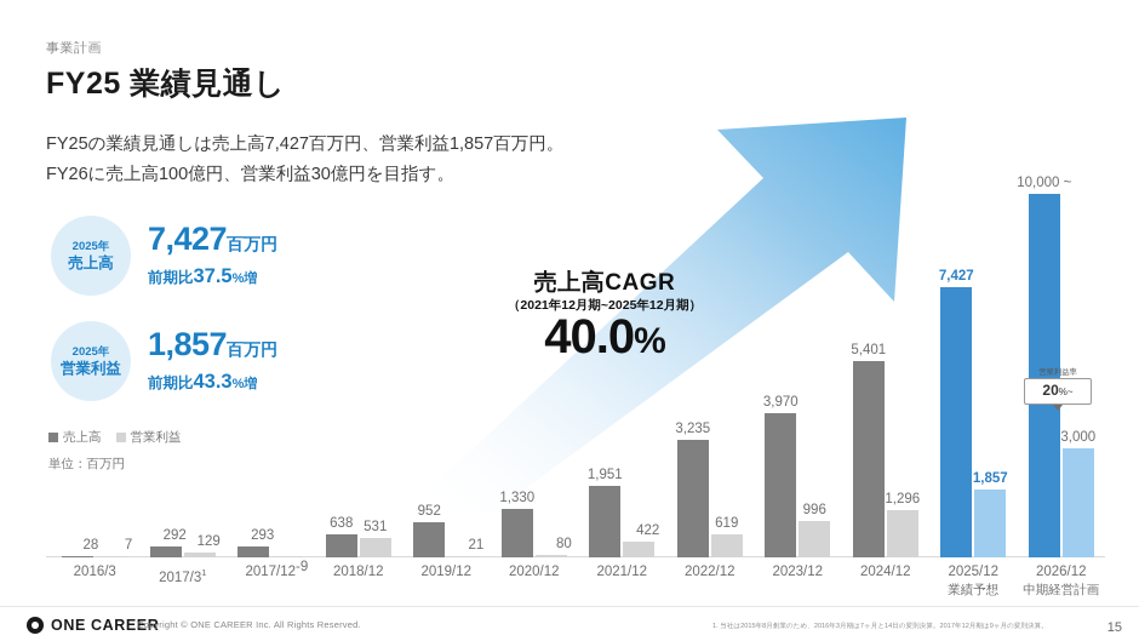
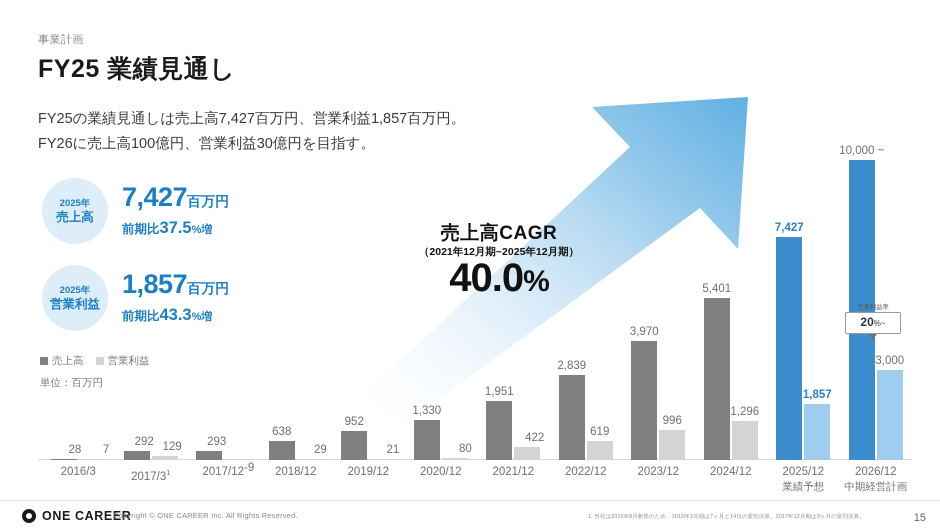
営業利益/2018/12: 531 -> 29
売上高/2022/12: 3,235 -> 2,839
